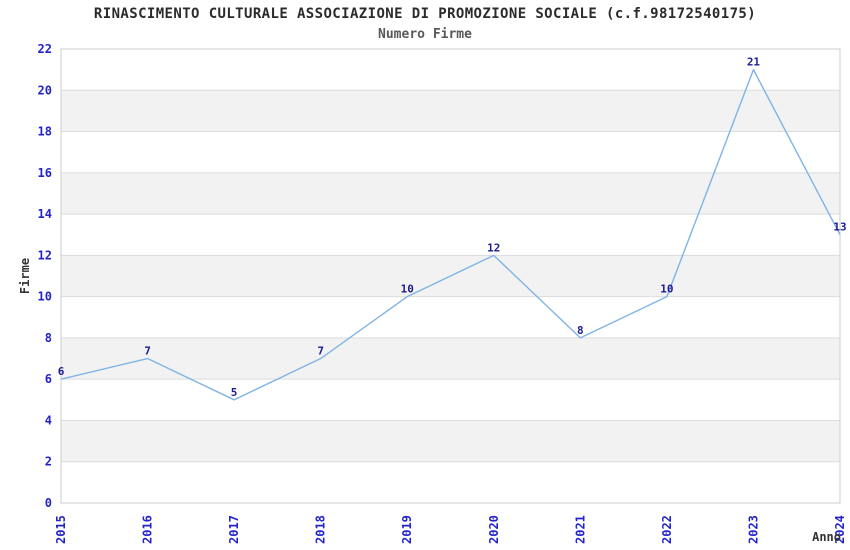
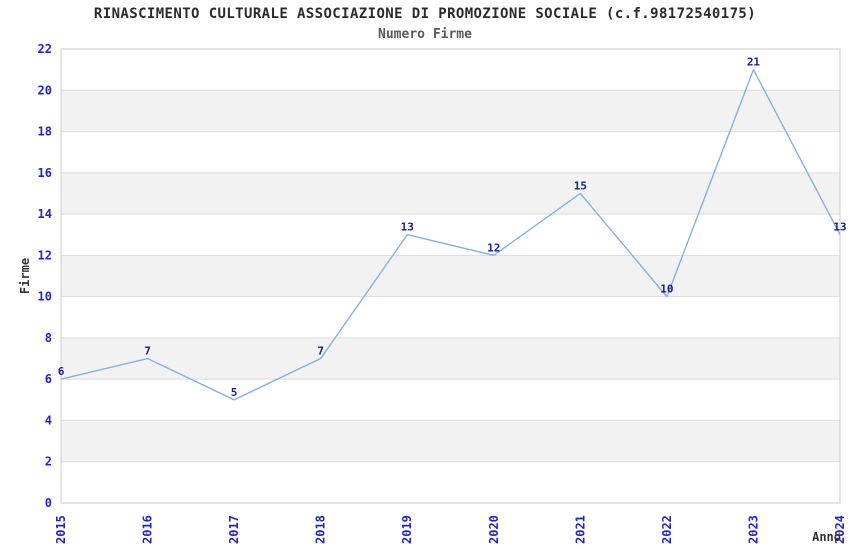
2019: 10 -> 13
2021: 8 -> 15
